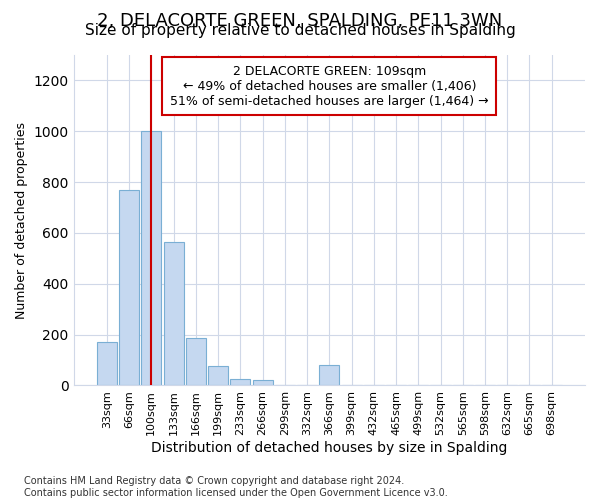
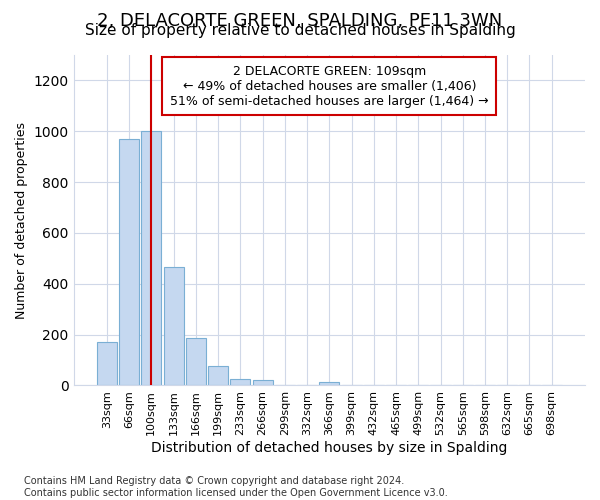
66sqm: 770 -> 970
133sqm: 565 -> 465
366sqm: 80 -> 15
